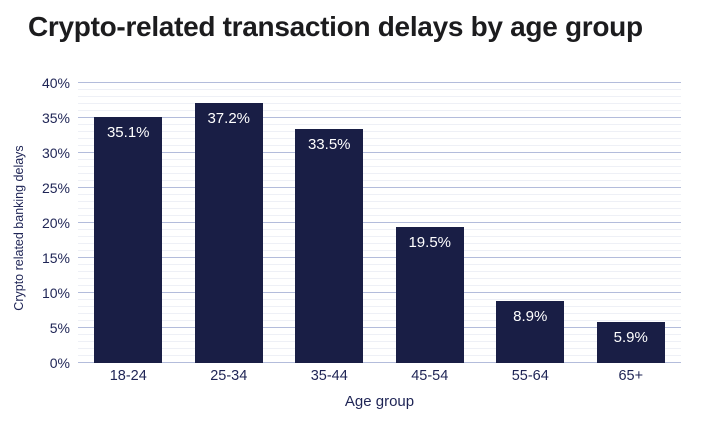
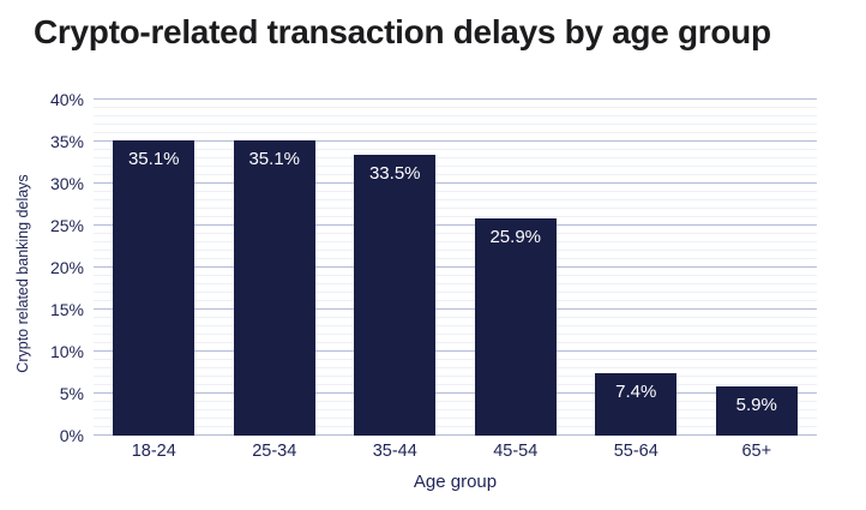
25-34: 37.2% -> 35.1%
45-54: 19.5% -> 25.9%
55-64: 8.9% -> 7.4%
